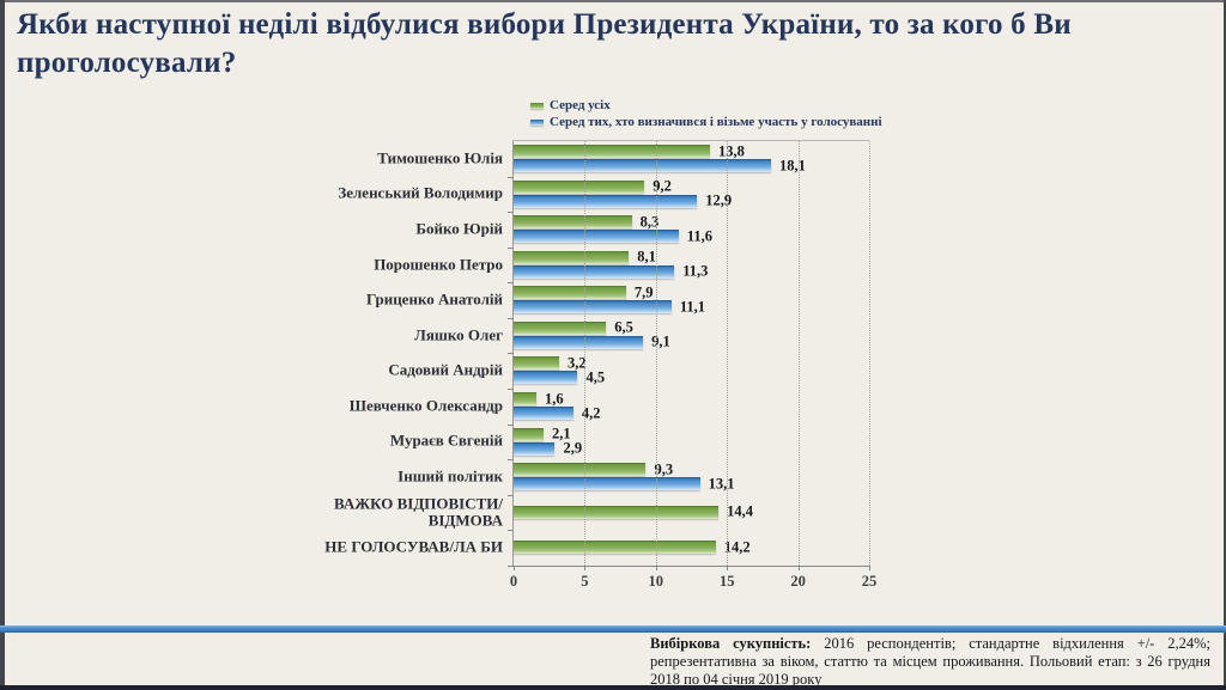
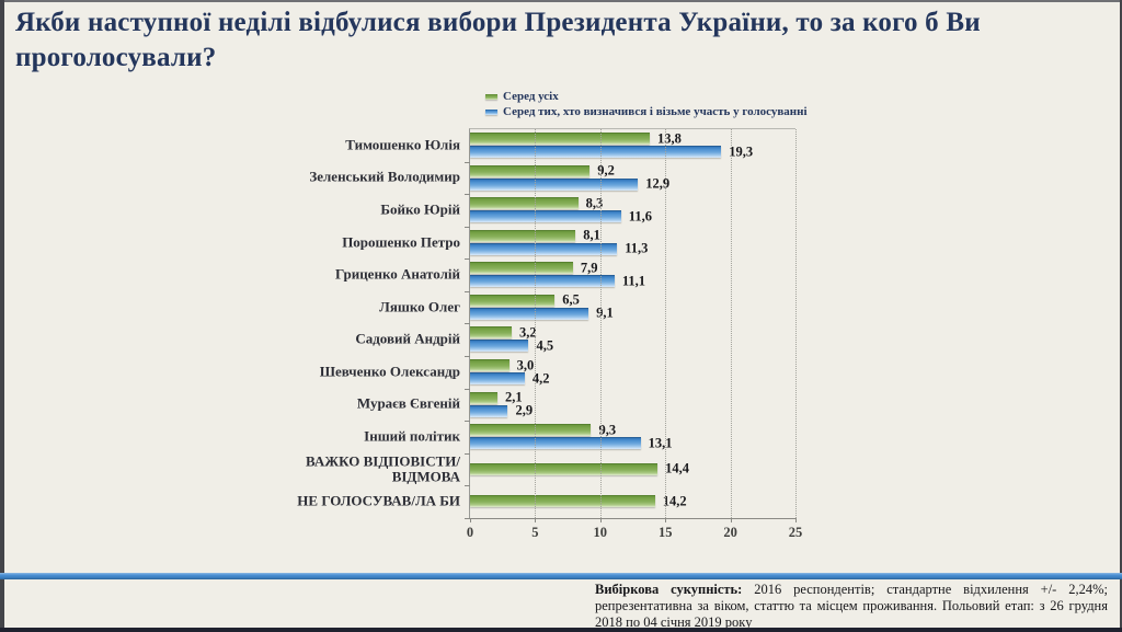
Серед тих, хто визначився і візьме участь у голосуванні/Тимошенко Юлія: 18,1 -> 19,3
Серед усіх/Шевченко Олександр: 1,6 -> 3,0
